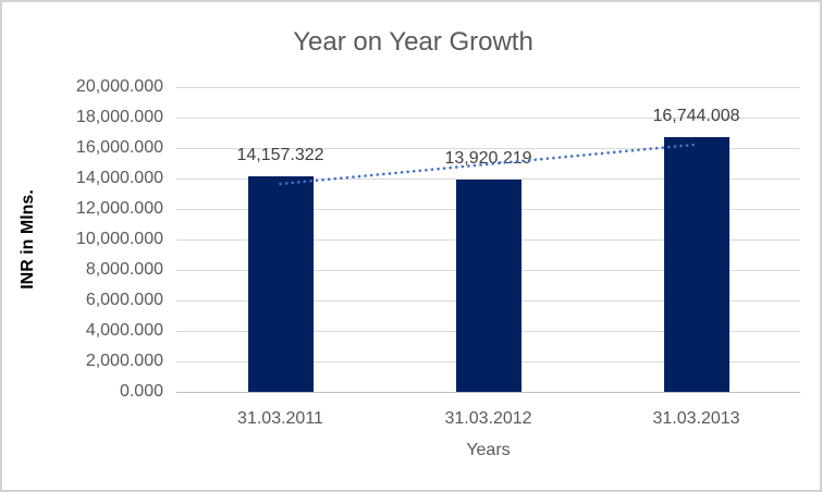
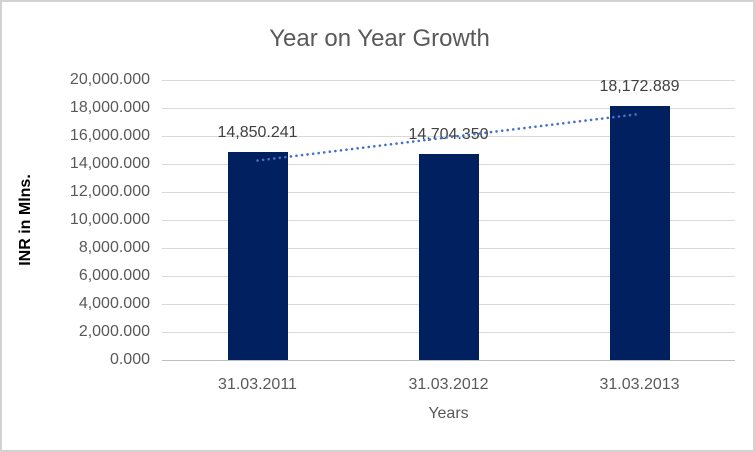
31.03.2011: 14,157.322 -> 14,850.241
31.03.2012: 13,920.219 -> 14,704.350
31.03.2013: 16,744.008 -> 18,172.889
